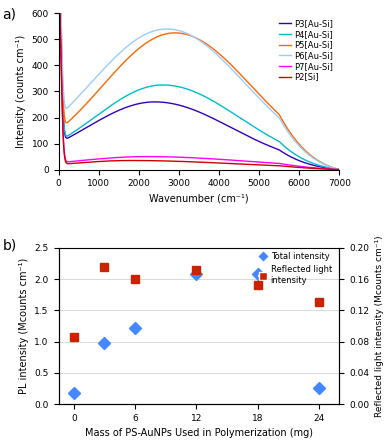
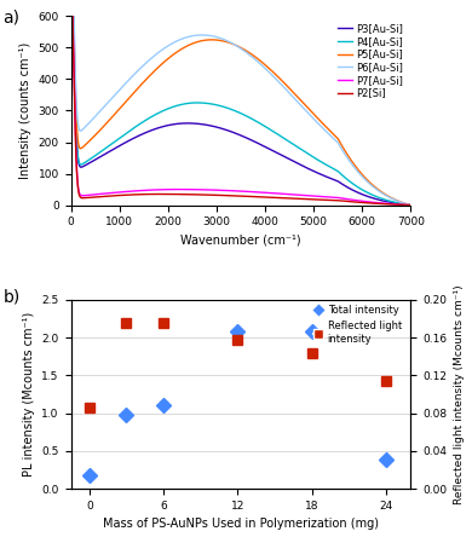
Total intensity/6: 1.22 -> 1.10
Reflected light intensity/6: 0.160 -> 0.176
Reflected light intensity/12: 0.172 -> 0.158
Reflected light intensity/18: 0.152 -> 0.144
Total intensity/24: 0.25 -> 0.38
Reflected light intensity/24: 0.130 -> 0.114
